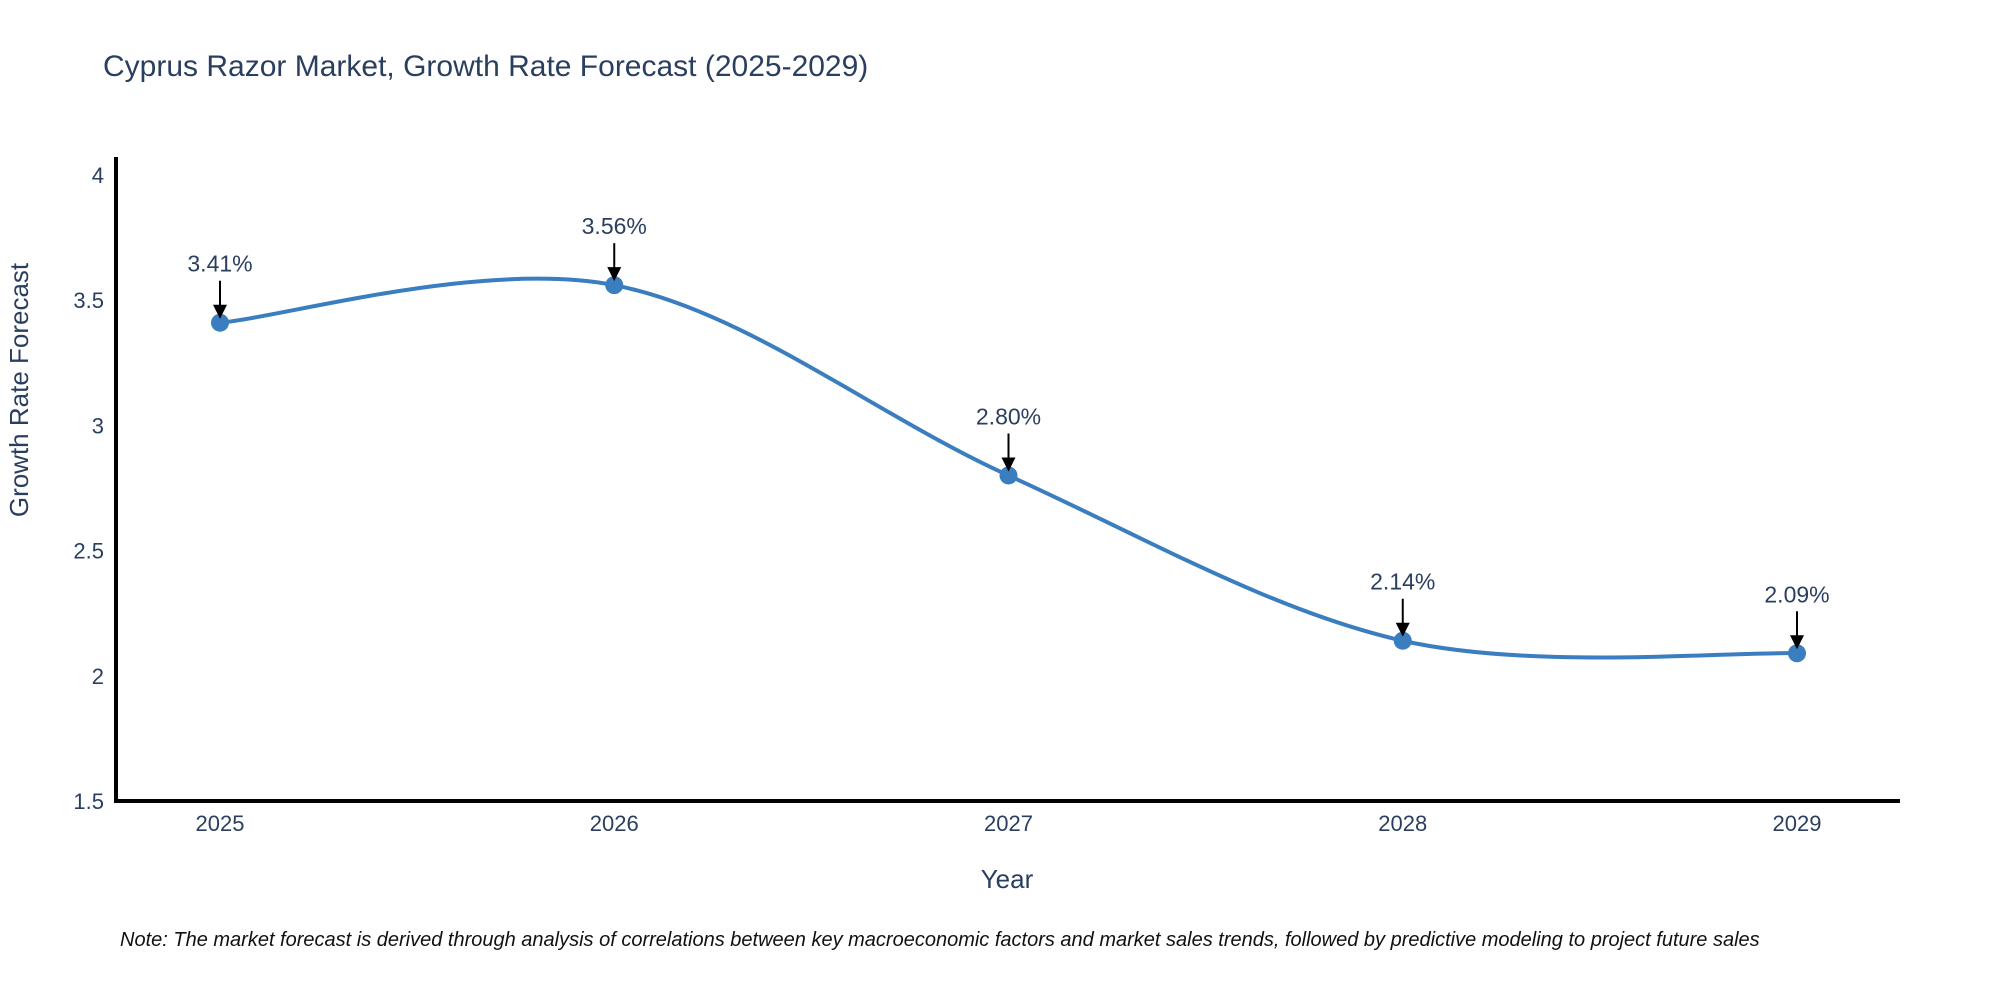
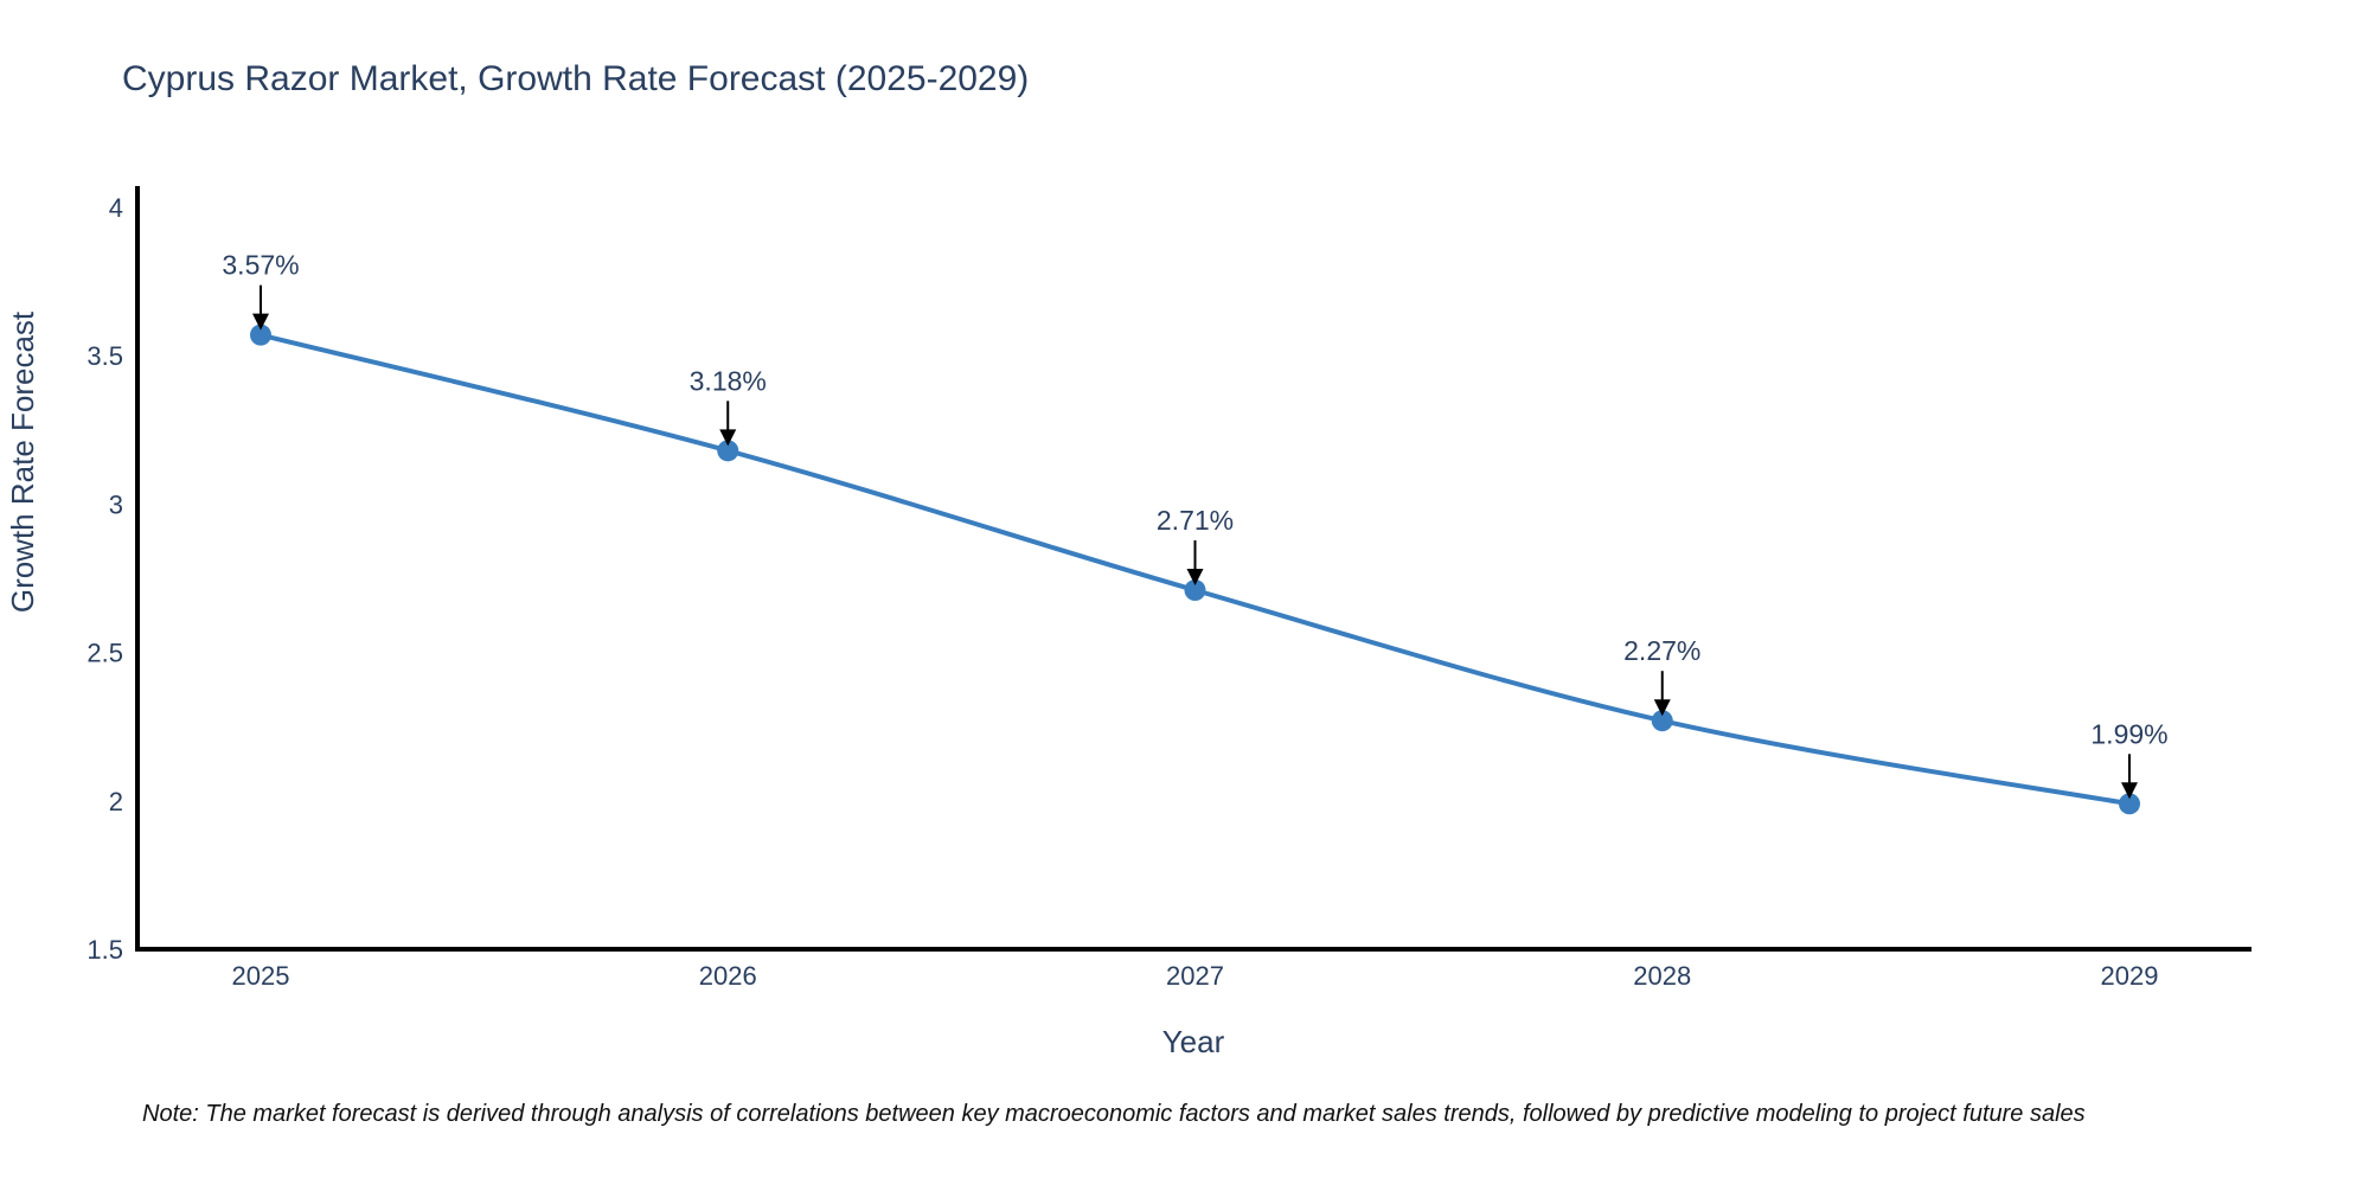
2025: 3.41% -> 3.57%
2026: 3.56% -> 3.18%
2027: 2.80% -> 2.71%
2028: 2.14% -> 2.27%
2029: 2.09% -> 1.99%
